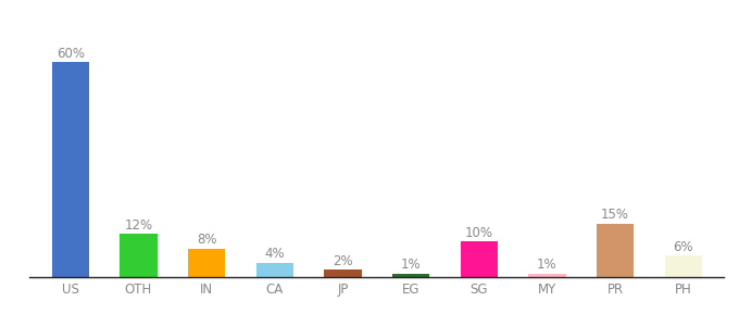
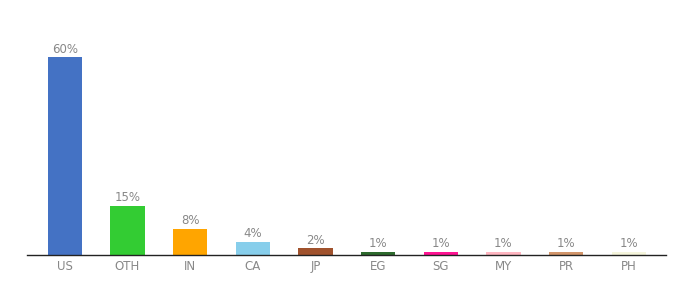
OTH: 12% -> 15%
SG: 10% -> 1%
PR: 15% -> 1%
PH: 6% -> 1%
